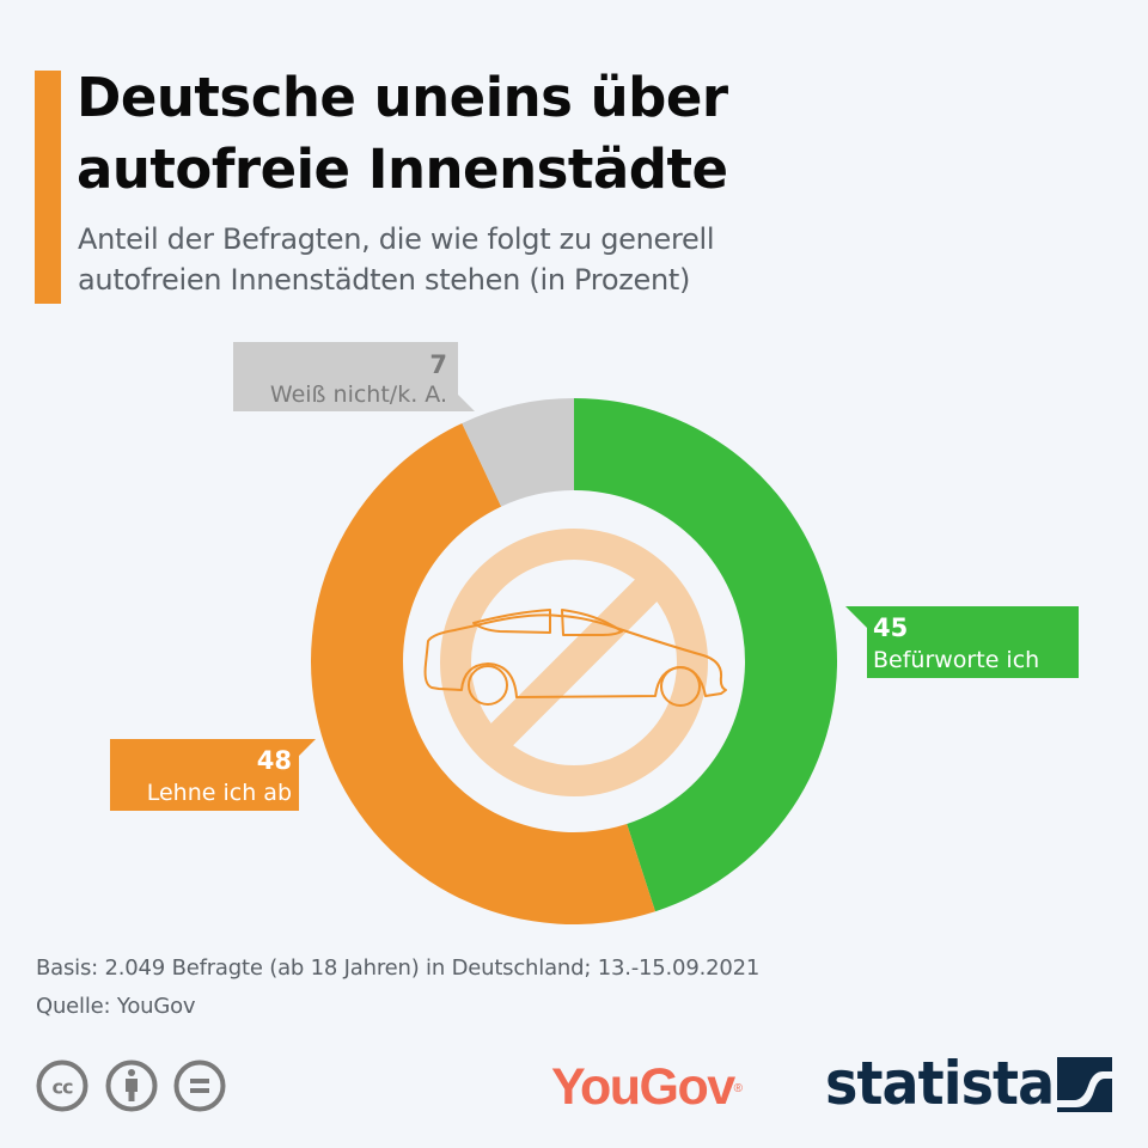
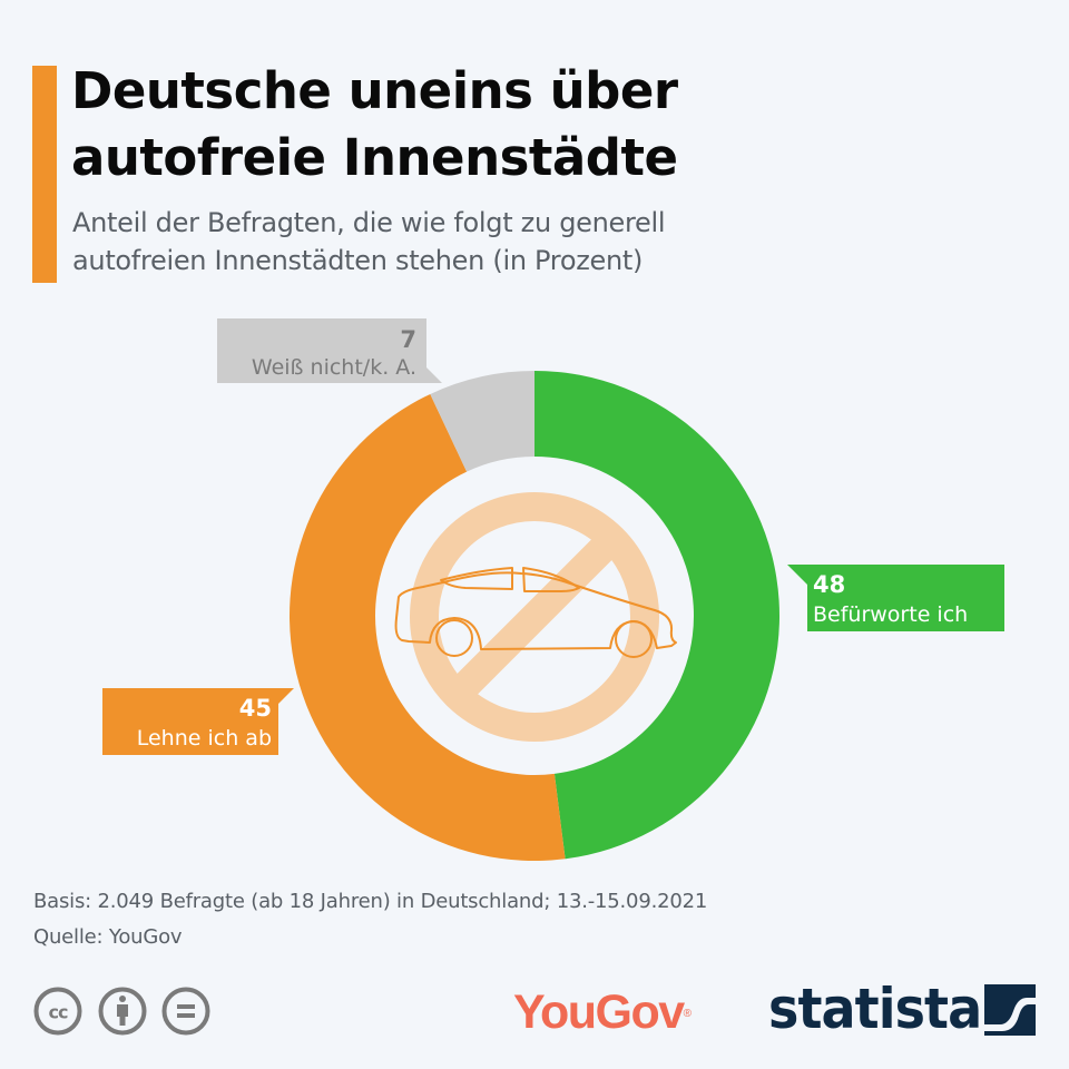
Befürworte ich: 45 -> 48
Lehne ich ab: 48 -> 45
